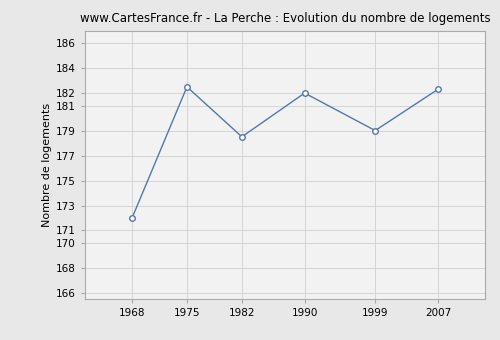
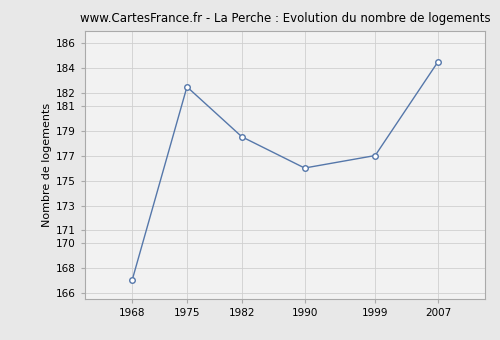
1968: 172.0 -> 167.0
1990: 182.0 -> 176.0
1999: 179.0 -> 177.0
2007: 182.3 -> 184.5
